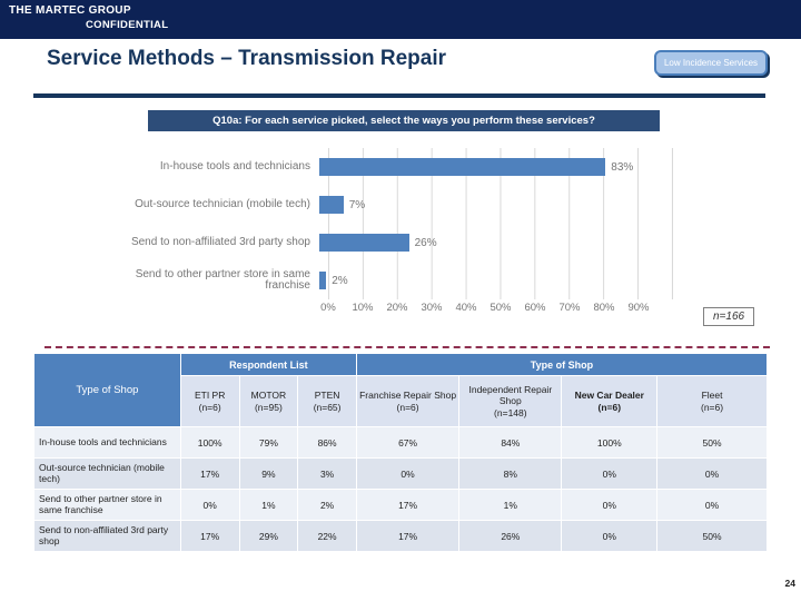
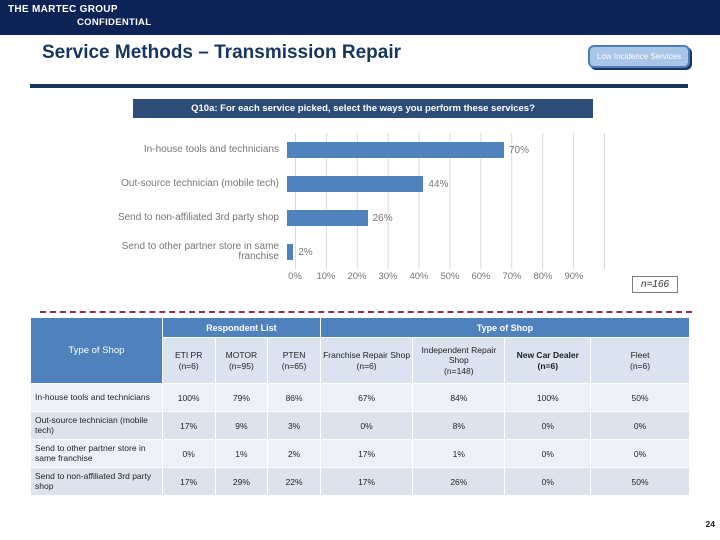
In-house tools and technicians: 83% -> 70%
Out-source technician (mobile tech): 7% -> 44%
